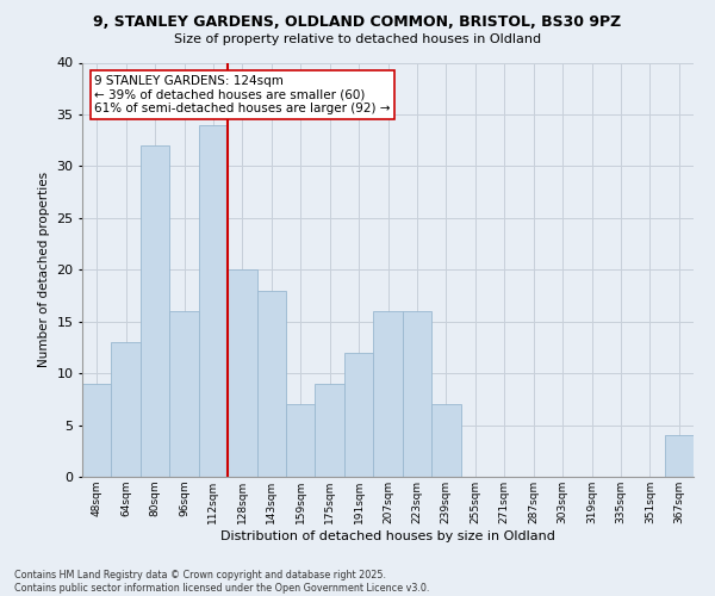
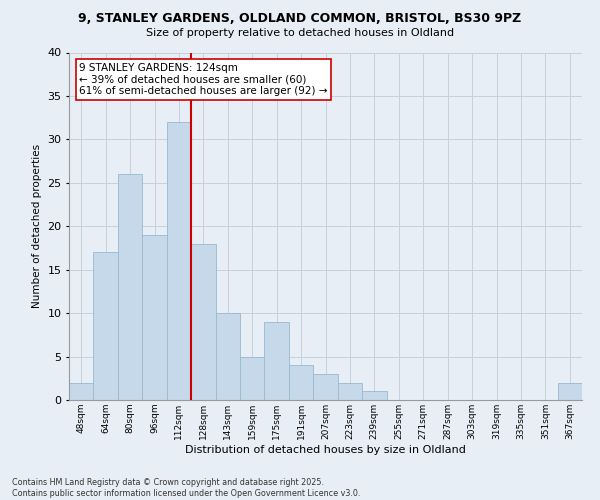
48sqm: 9 -> 2
64sqm: 13 -> 17
80sqm: 32 -> 26
96sqm: 16 -> 19
112sqm: 34 -> 32
128sqm: 20 -> 18
143sqm: 18 -> 10
159sqm: 7 -> 5
191sqm: 12 -> 4
207sqm: 16 -> 3
223sqm: 16 -> 2
239sqm: 7 -> 1
367sqm: 4 -> 2
